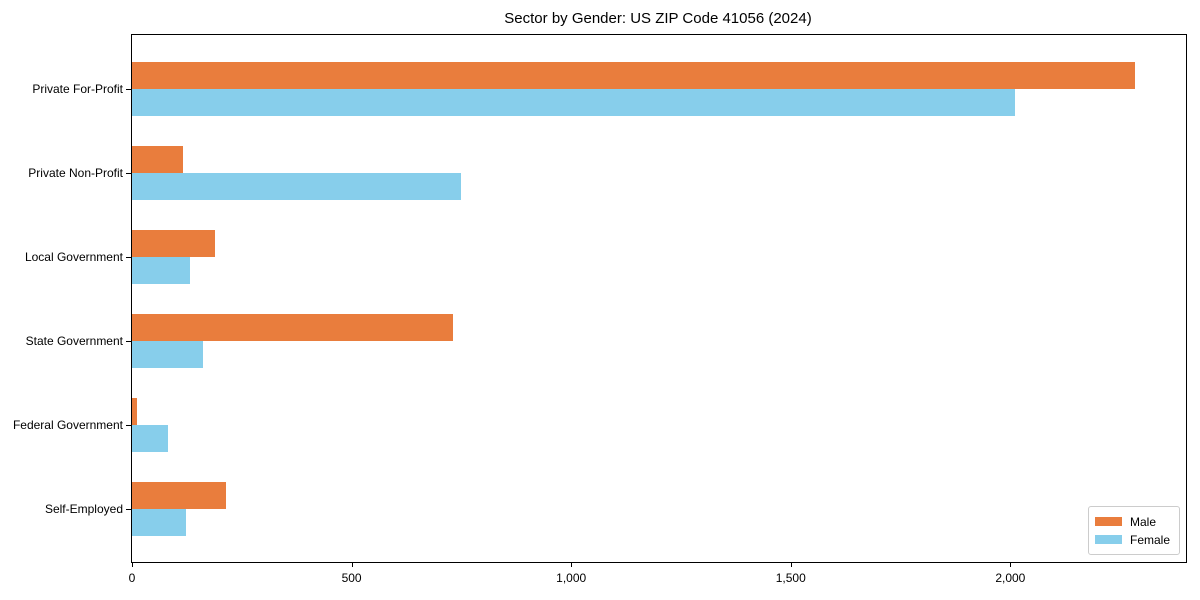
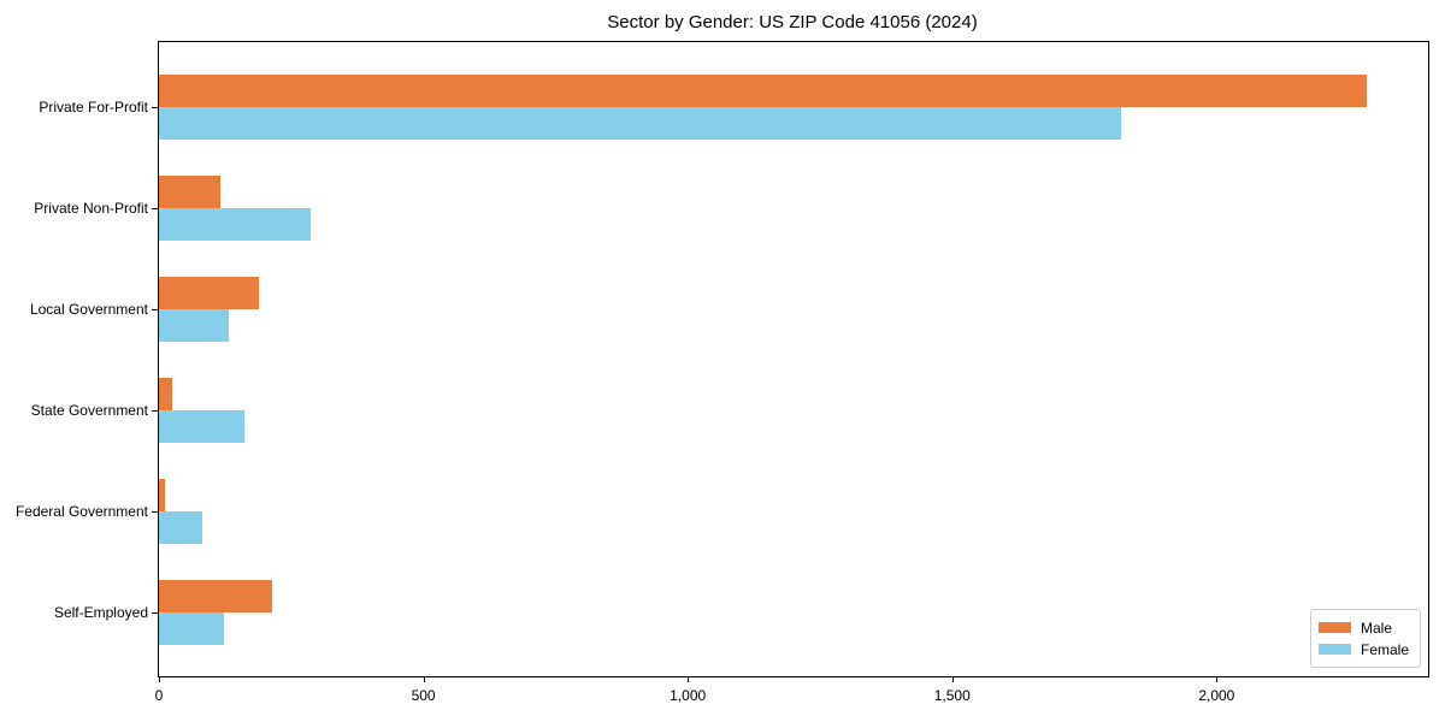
Female/Private For-Profit: 2010 -> 1820
Female/Private Non-Profit: 750 -> 290
Male/State Government: 730 -> 30
